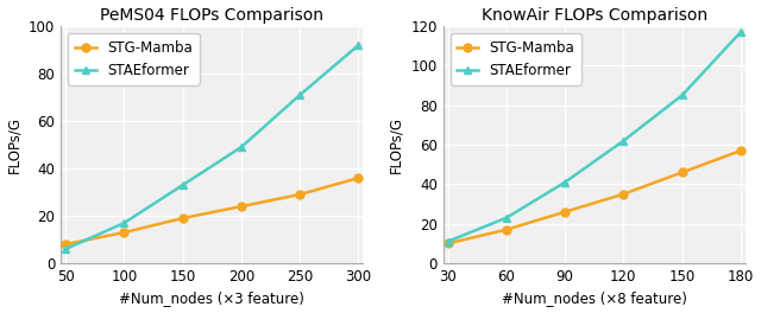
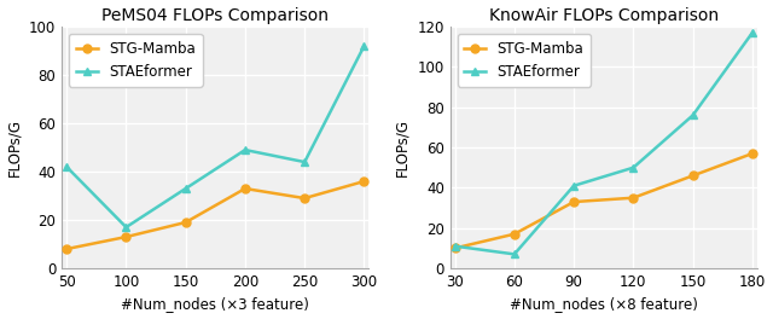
PeMS04 FLOPs Comparison/STAEformer/50: 6 -> 42
PeMS04 FLOPs Comparison/STG-Mamba/200: 24 -> 33
PeMS04 FLOPs Comparison/STAEformer/250: 71 -> 44
KnowAir FLOPs Comparison/STAEformer/60: 23 -> 7
KnowAir FLOPs Comparison/STG-Mamba/90: 26 -> 33
KnowAir FLOPs Comparison/STAEformer/120: 62 -> 50
KnowAir FLOPs Comparison/STAEformer/150: 85 -> 76
